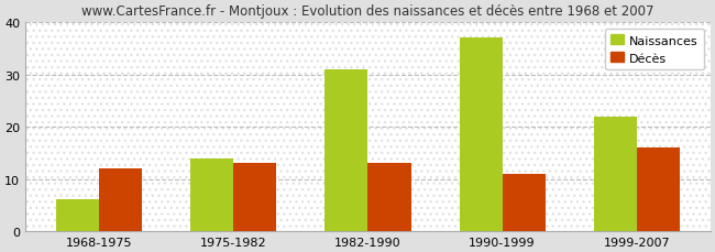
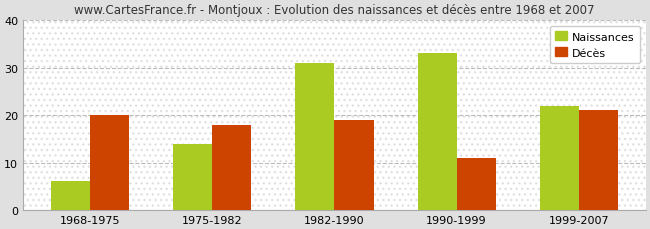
Décès/1968-1975: 12 -> 20
Décès/1975-1982: 13 -> 18
Décès/1982-1990: 13 -> 19
Naissances/1990-1999: 37 -> 33
Décès/1999-2007: 16 -> 21
